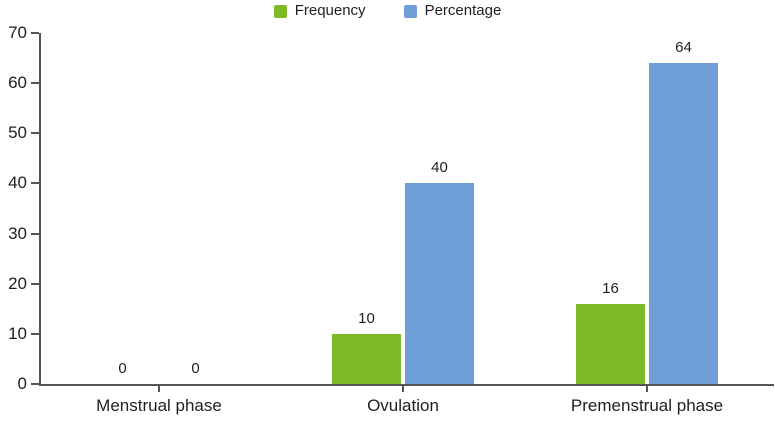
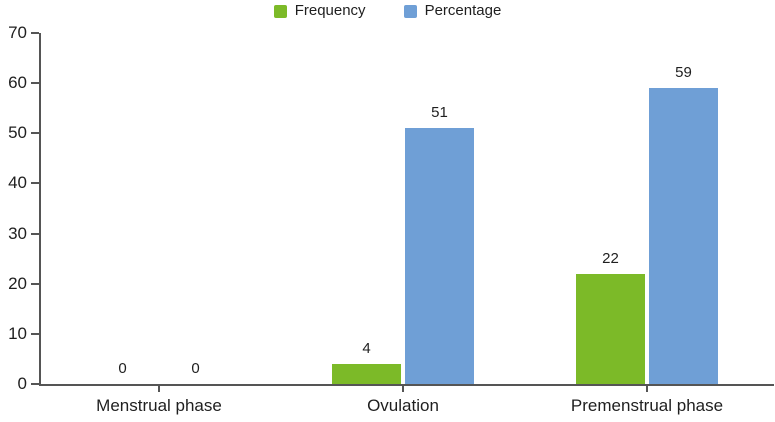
Frequency/Ovulation: 10 -> 4
Percentage/Ovulation: 40 -> 51
Frequency/Premenstrual phase: 16 -> 22
Percentage/Premenstrual phase: 64 -> 59
